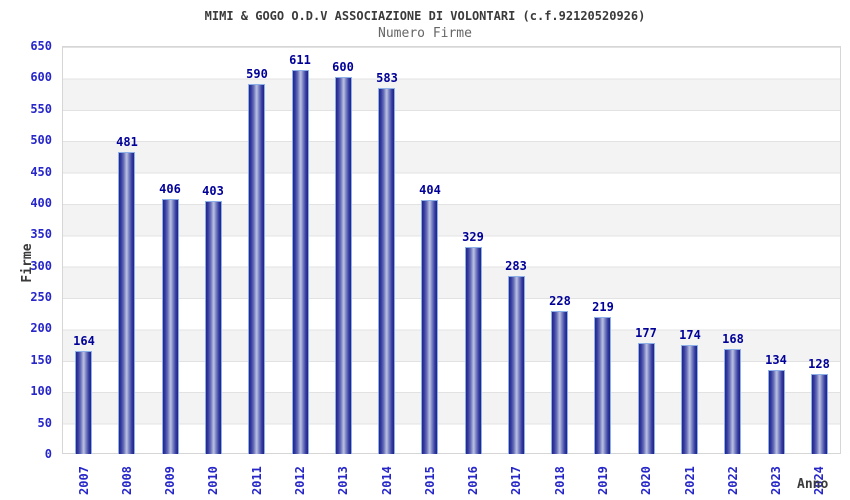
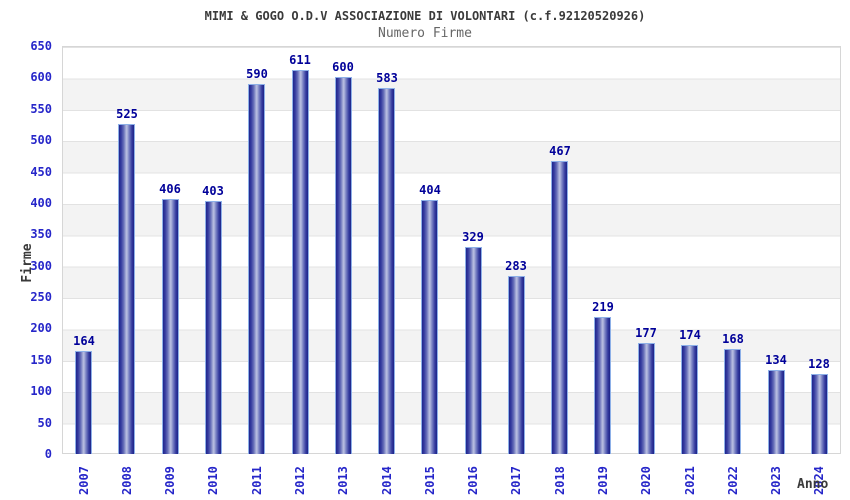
2008: 481 -> 525
2018: 228 -> 467
